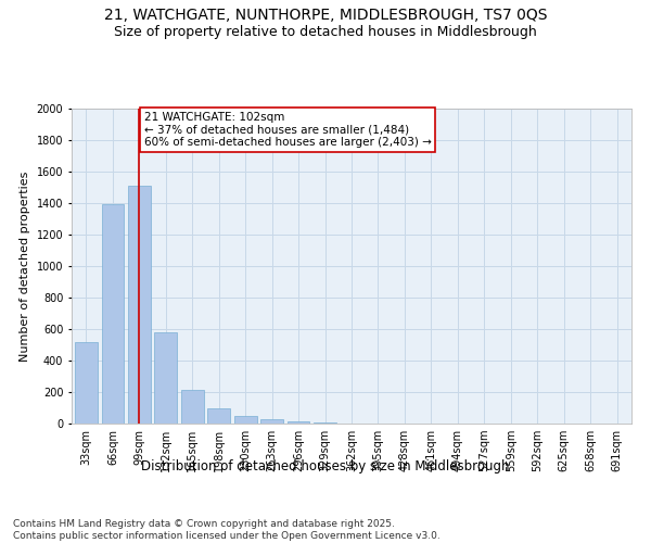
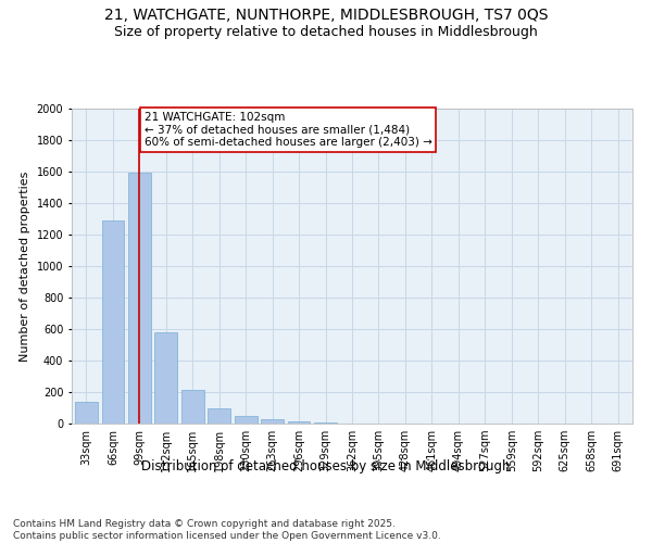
33sqm: 520 -> 140
66sqm: 1390 -> 1290
99sqm: 1510 -> 1590
